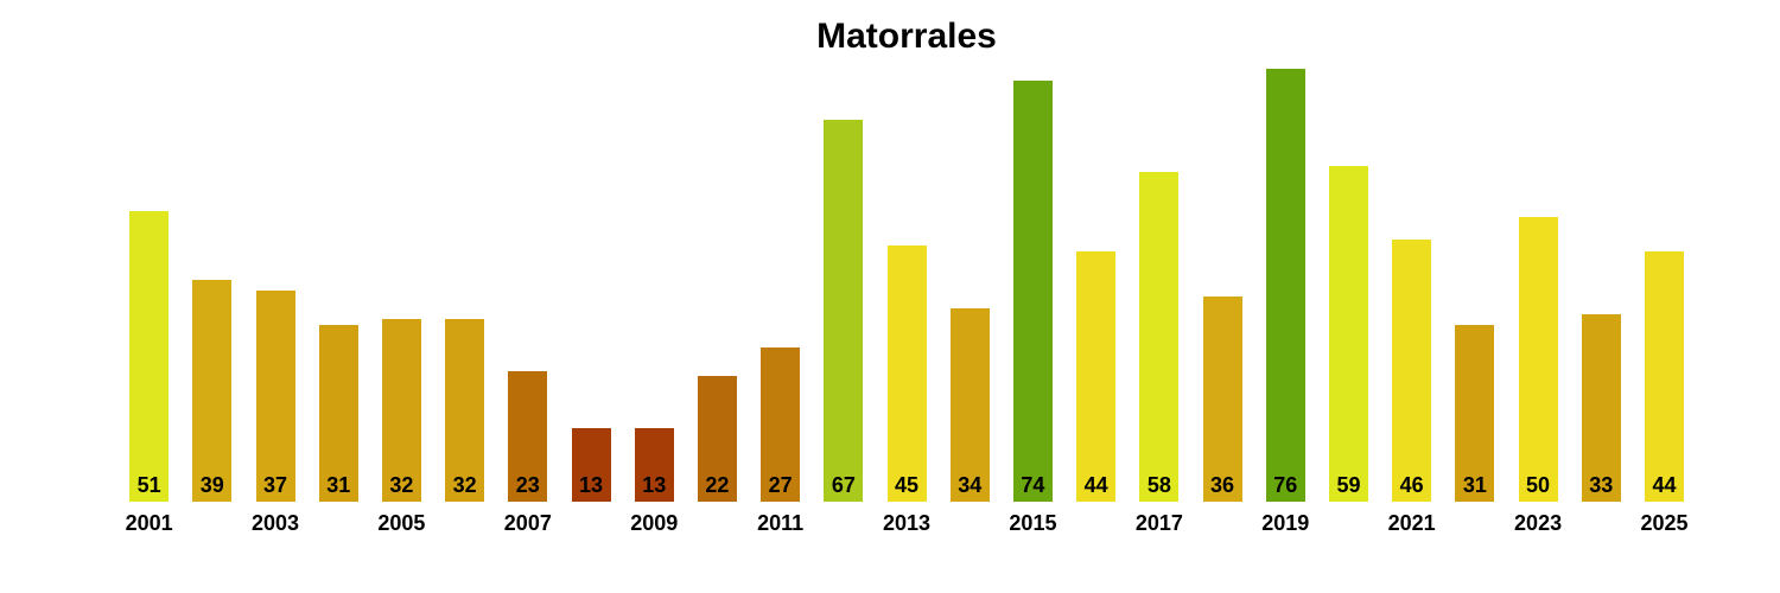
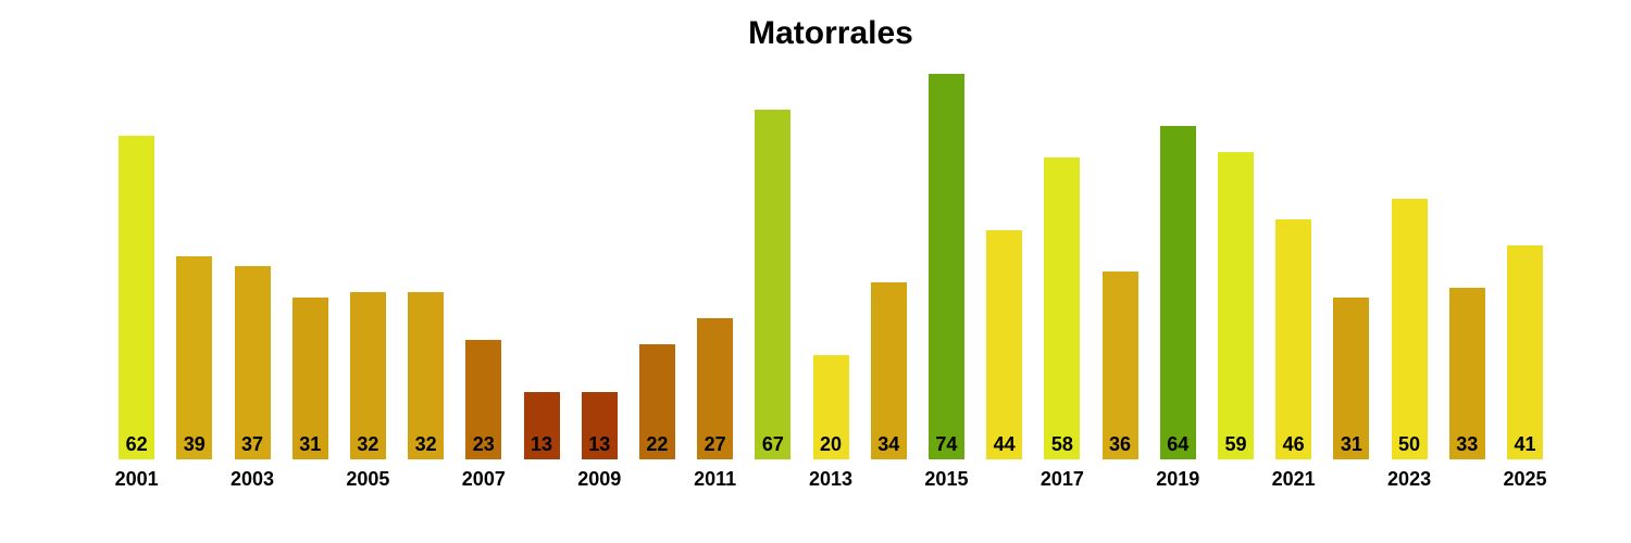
2001: 51 -> 62
2013: 45 -> 20
2019: 76 -> 64
2025: 44 -> 41
